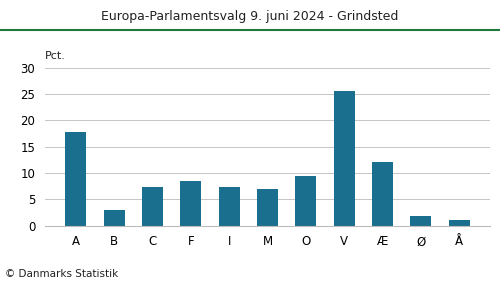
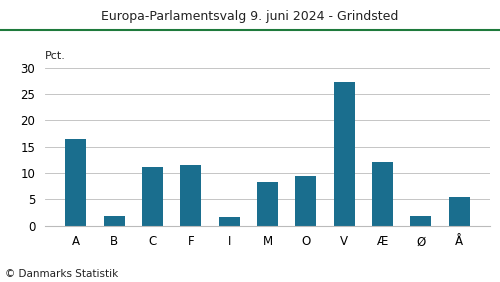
A: 17.7 -> 16.4
B: 3.0 -> 1.8
C: 7.4 -> 11.2
F: 8.4 -> 11.6
I: 7.4 -> 1.6
M: 6.9 -> 8.2
V: 25.5 -> 27.2
Å: 1.1 -> 5.4
